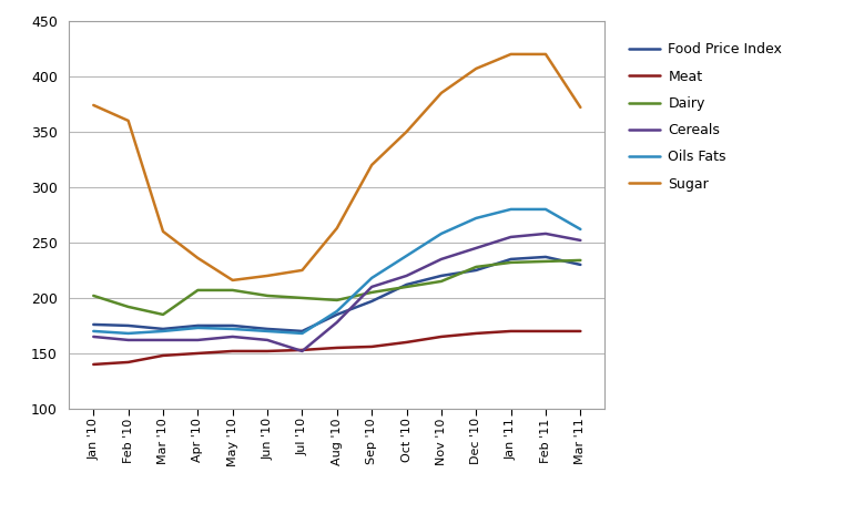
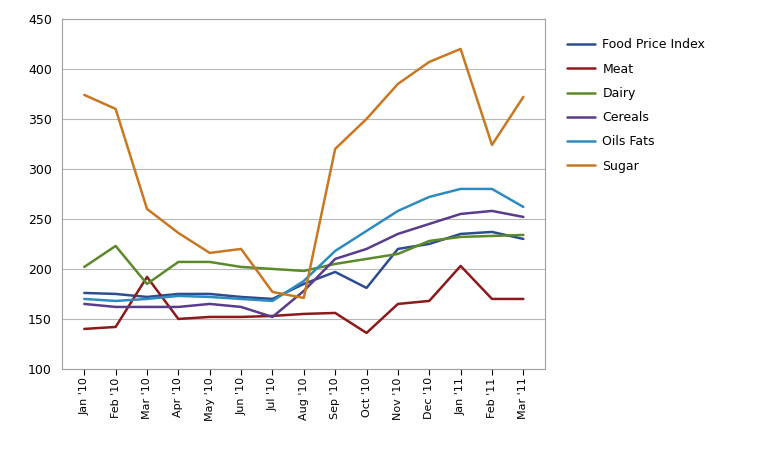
Dairy/Feb '10: 192 -> 223
Meat/Mar '10: 148 -> 192
Sugar/Jul '10: 225 -> 177
Sugar/Aug '10: 263 -> 171
Food Price Index/Oct '10: 212 -> 181
Meat/Oct '10: 160 -> 136
Meat/Jan '11: 170 -> 203
Sugar/Feb '11: 420 -> 324
